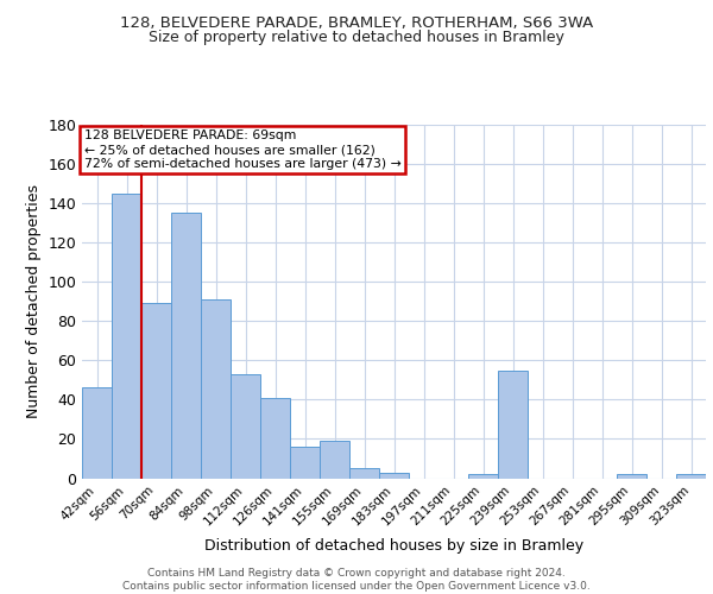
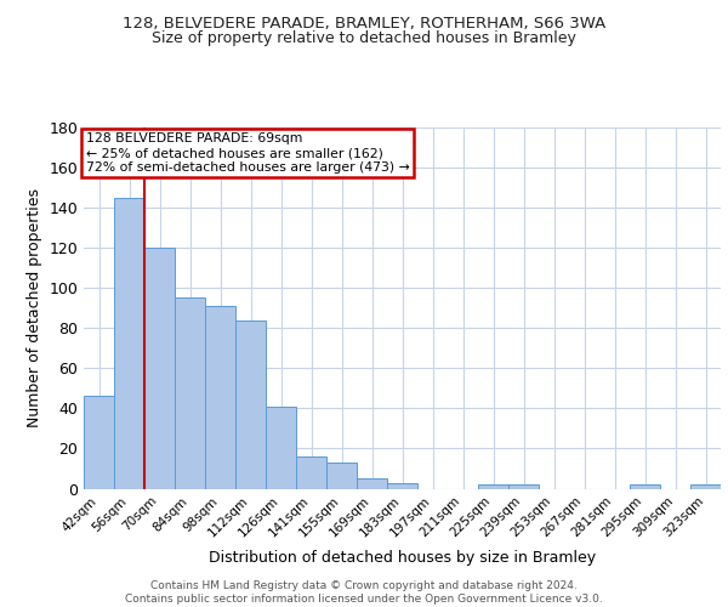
70sqm: 89 -> 120
84sqm: 135 -> 95
112sqm: 53 -> 84
155sqm: 19 -> 13
239sqm: 55 -> 2
